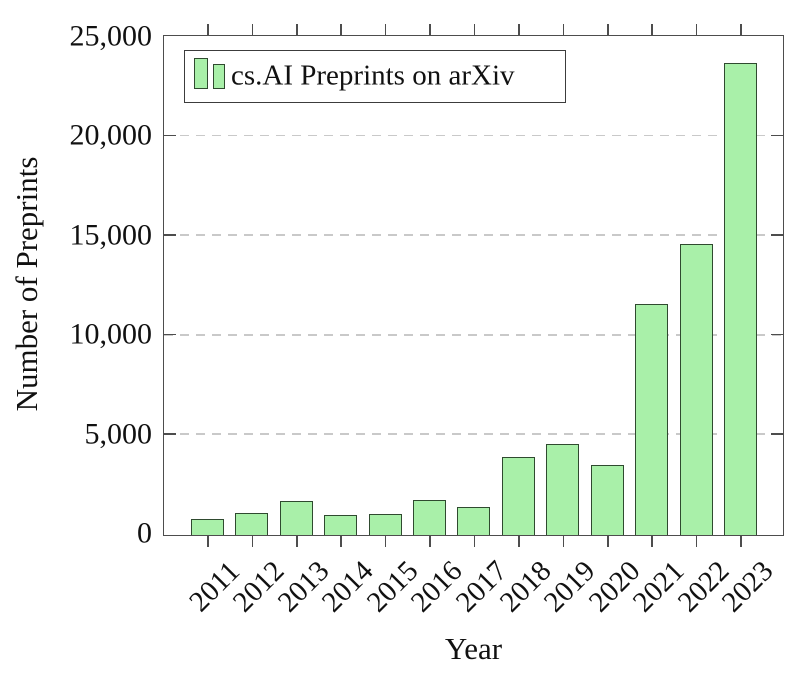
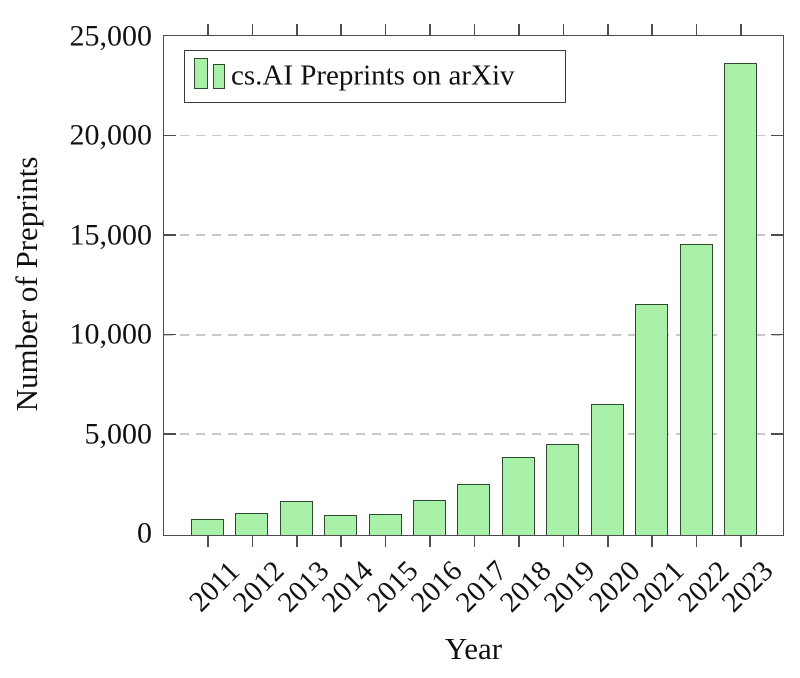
2017: 1400 -> 2600
2020: 3500 -> 6600
